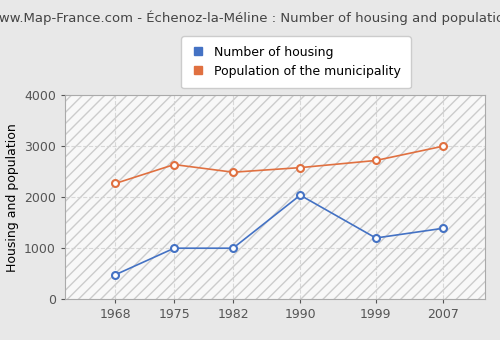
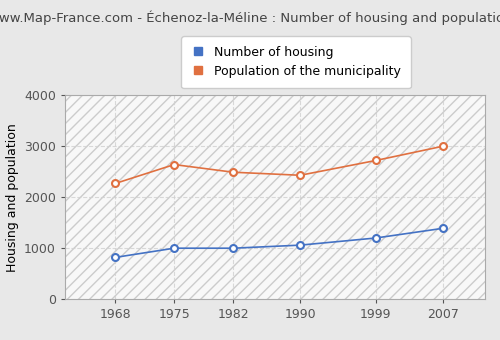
Number of housing/1968: 480 -> 820
Number of housing/1990: 2040 -> 1060
Population of the municipality/1990: 2580 -> 2430
